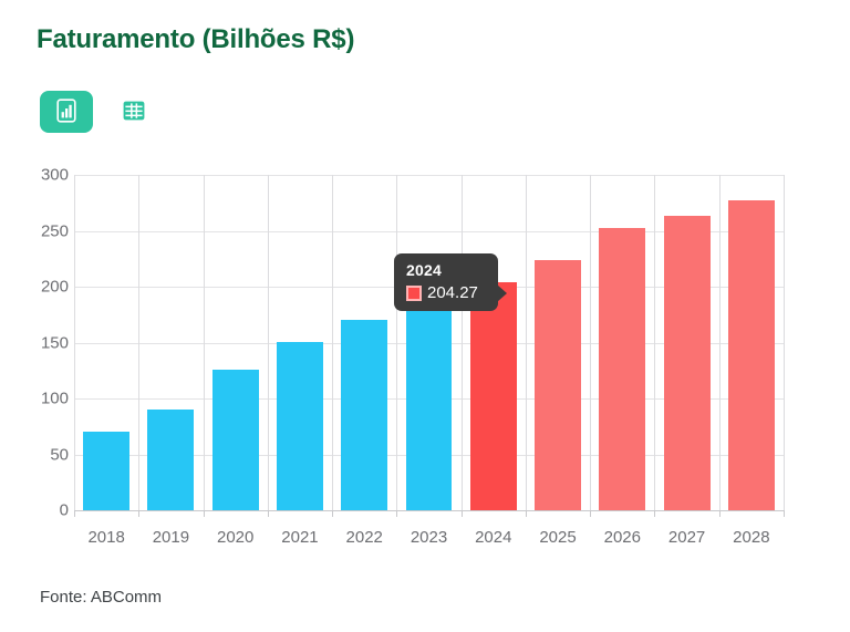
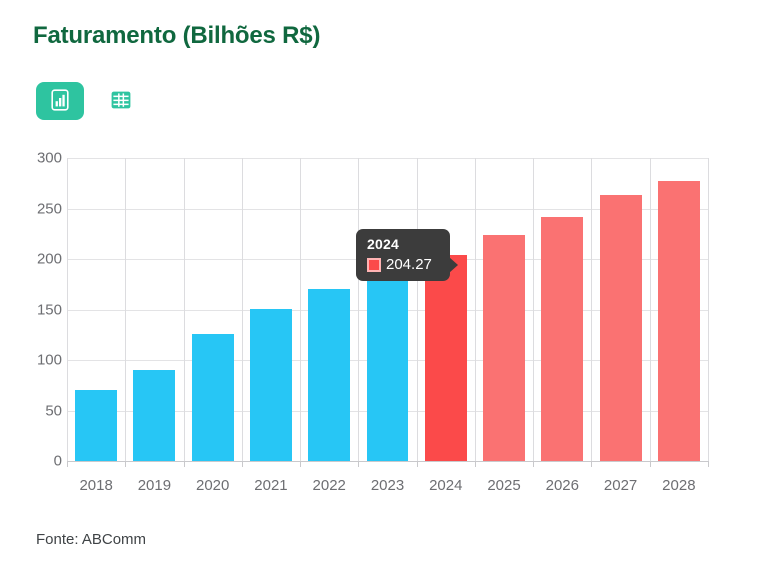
2026: 252 -> 242
